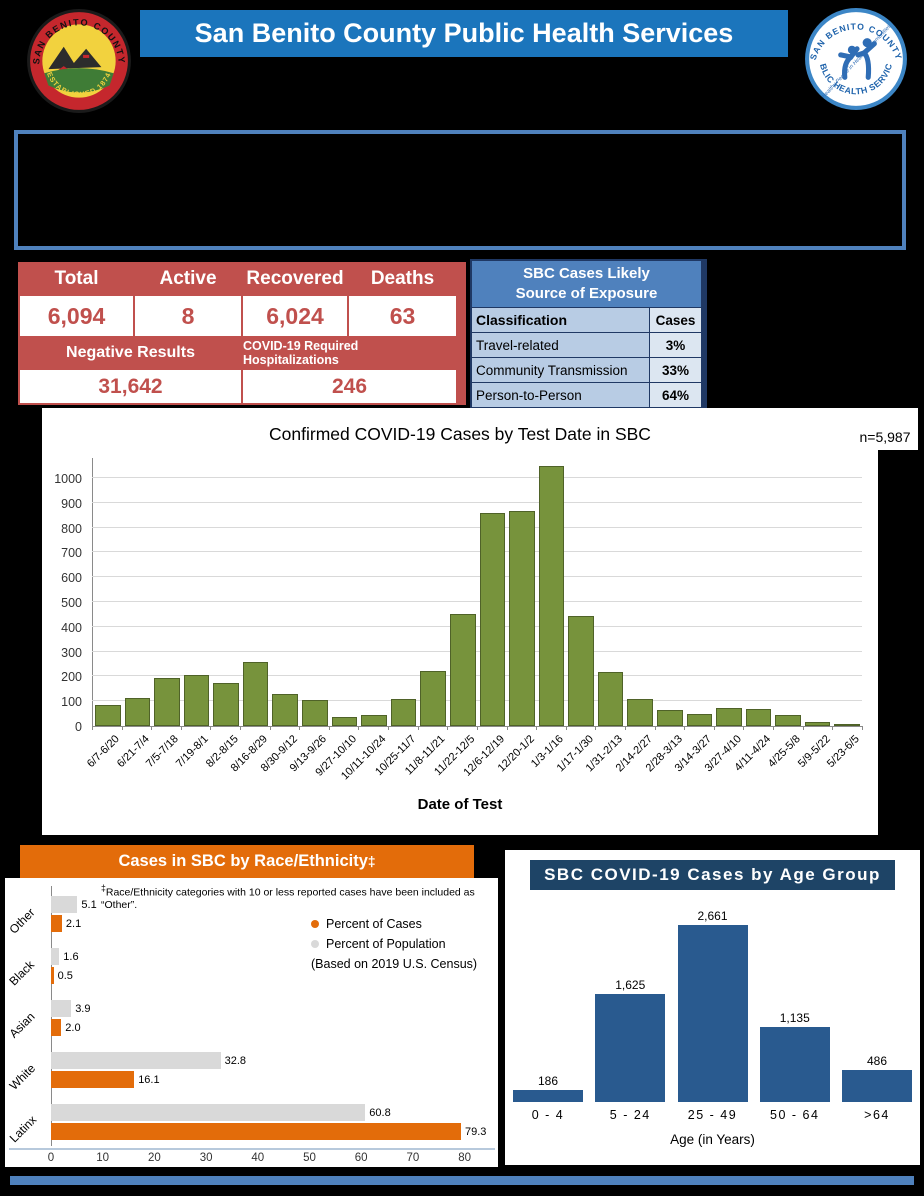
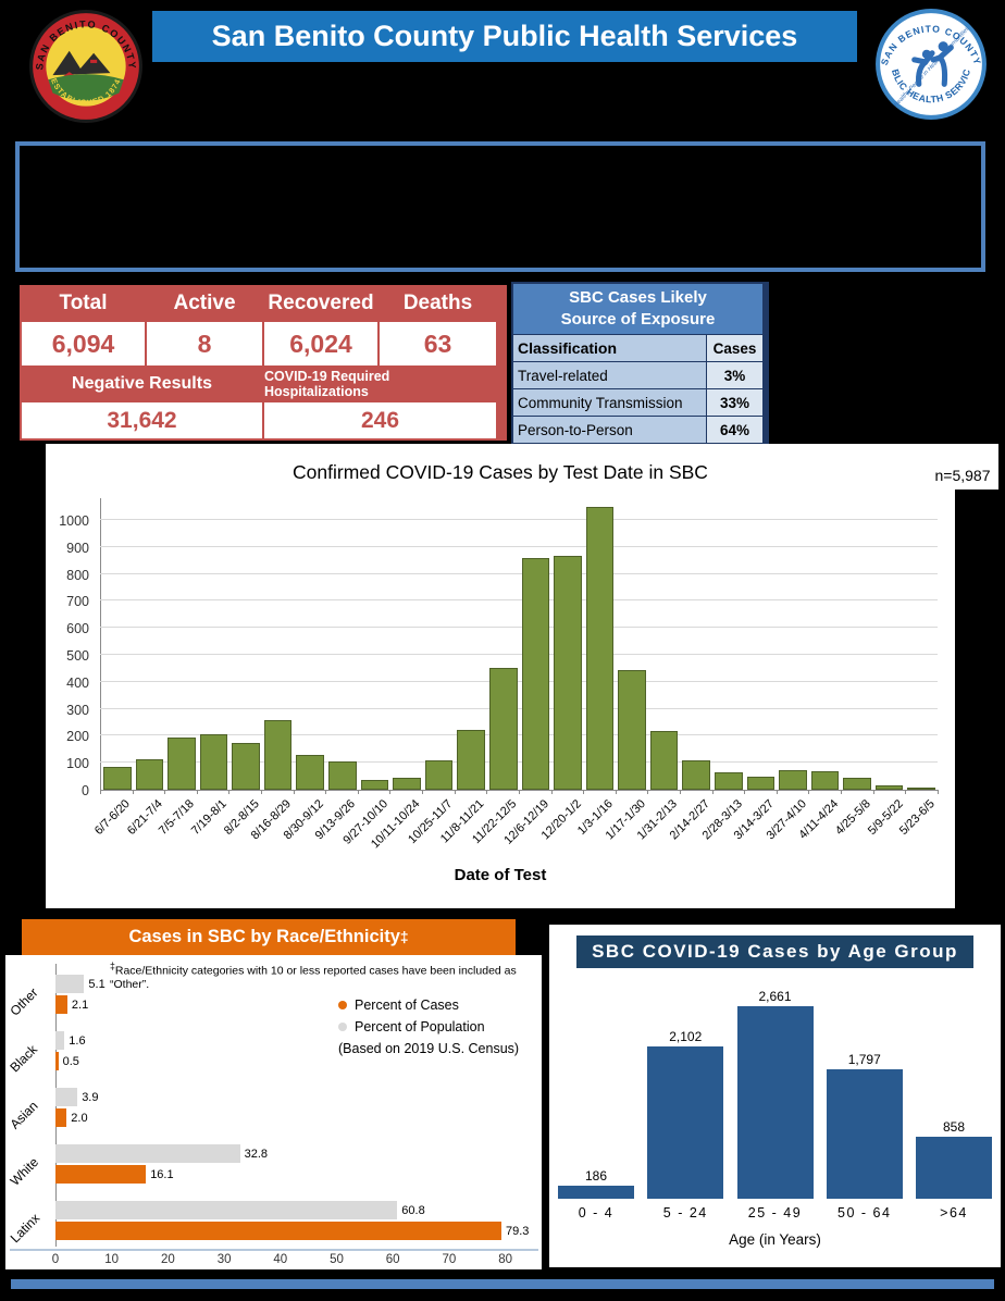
SBC COVID-19 Cases by Age Group/5 - 24: 1,625 -> 2,102
SBC COVID-19 Cases by Age Group/50 - 64: 1,135 -> 1,797
SBC COVID-19 Cases by Age Group/>64: 486 -> 858
